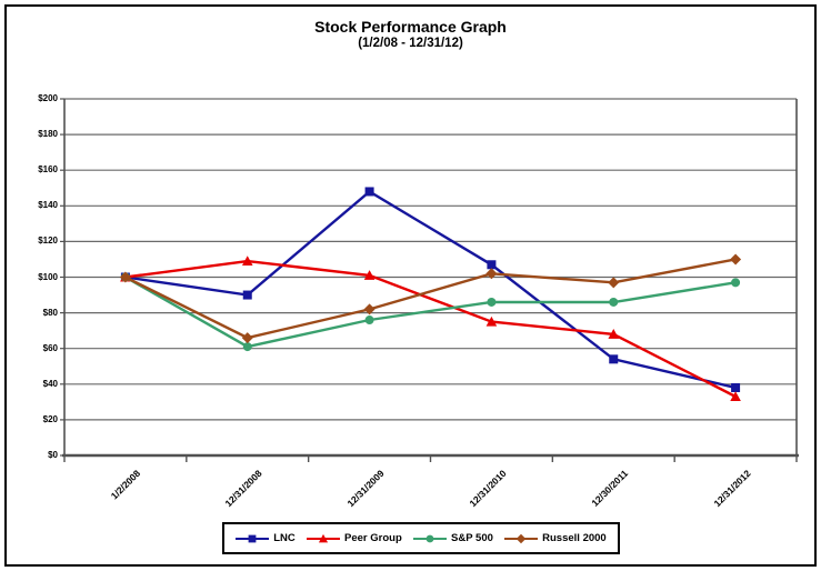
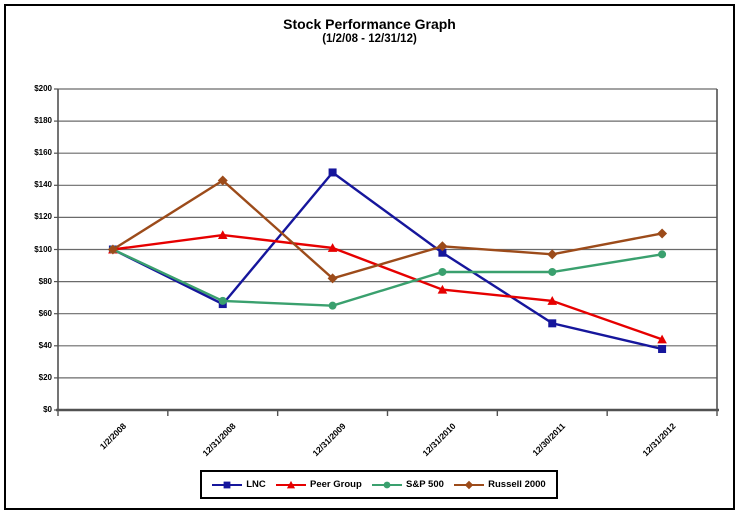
LNC/12/31/2008: $90 -> $66
S&P 500/12/31/2008: $61 -> $68
Russell 2000/12/31/2008: $66 -> $143
S&P 500/12/31/2009: $76 -> $65
LNC/12/31/2010: $107 -> $98
Peer Group/12/31/2012: $33 -> $44
